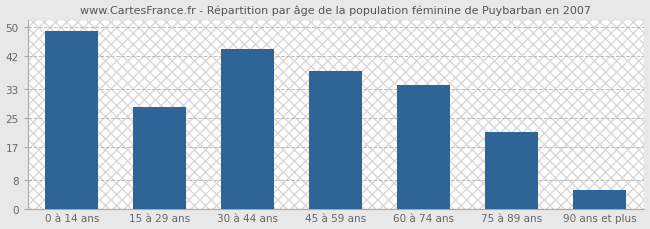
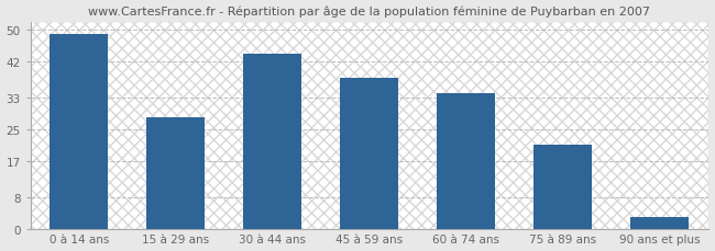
90 ans et plus: 5 -> 3
